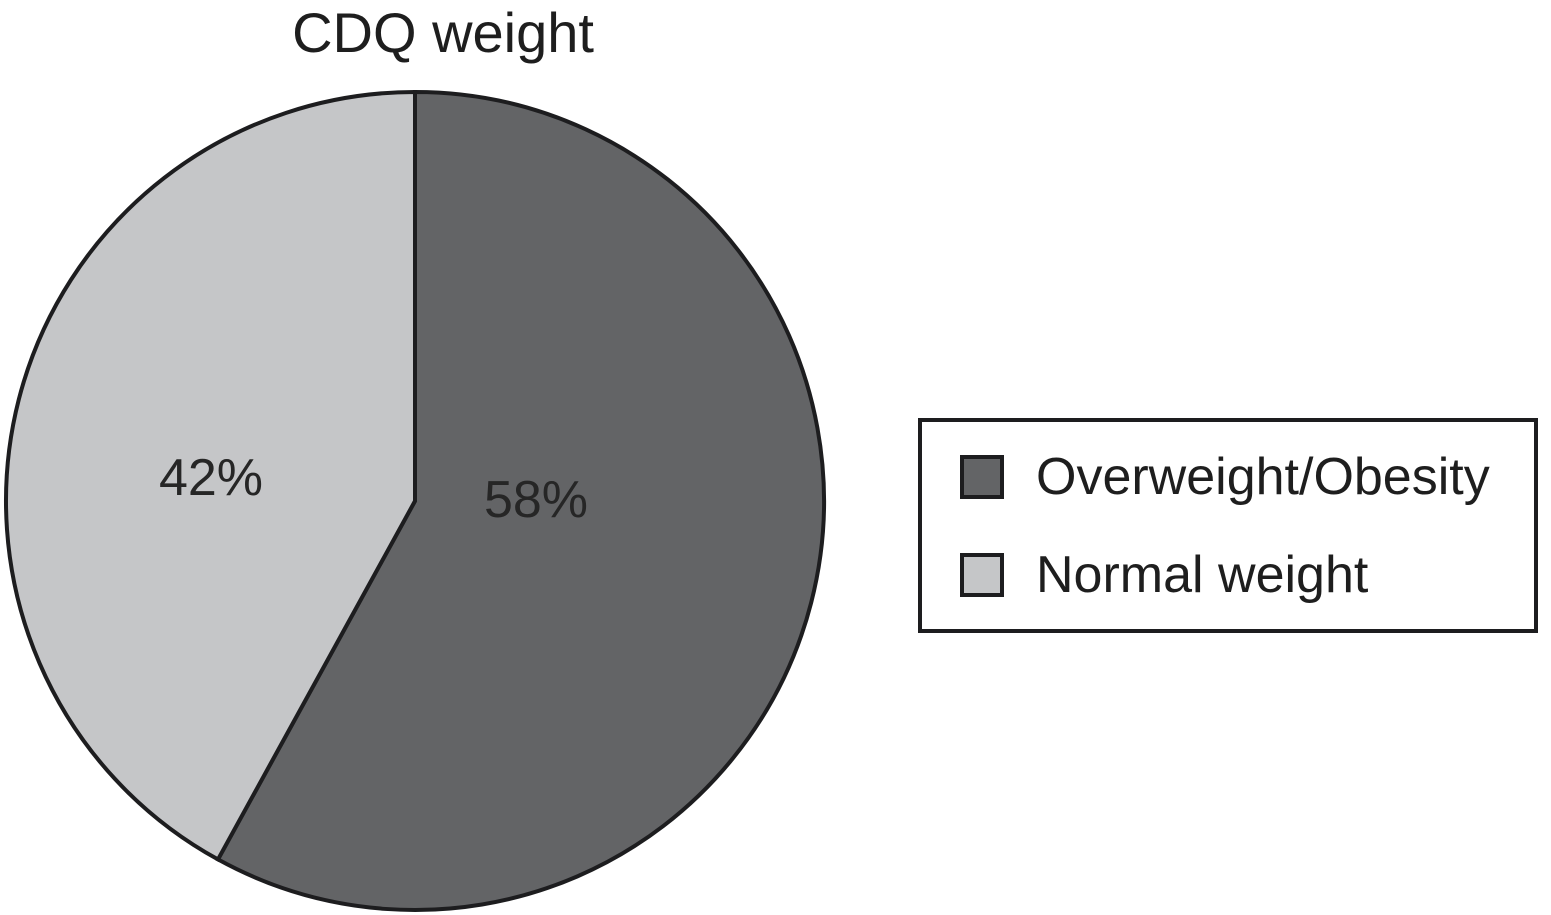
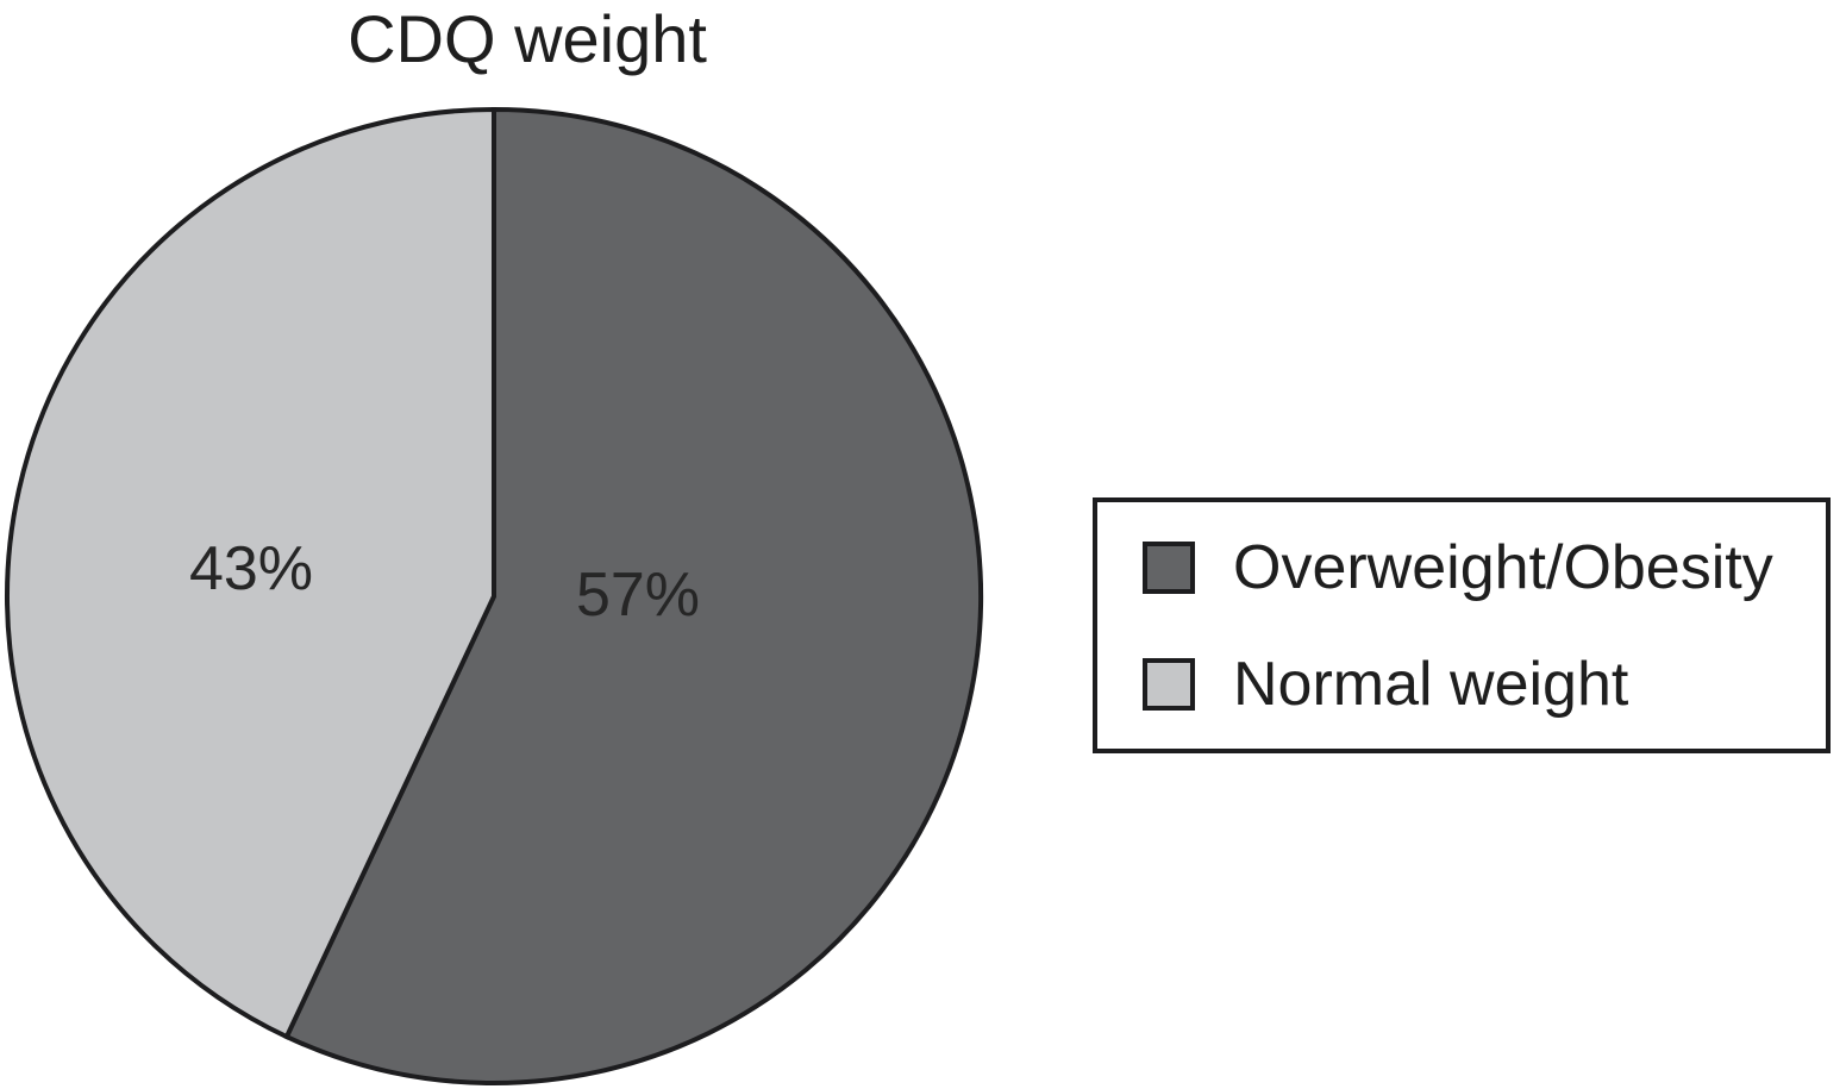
Overweight/Obesity: 58% -> 57%
Normal weight: 42% -> 43%
